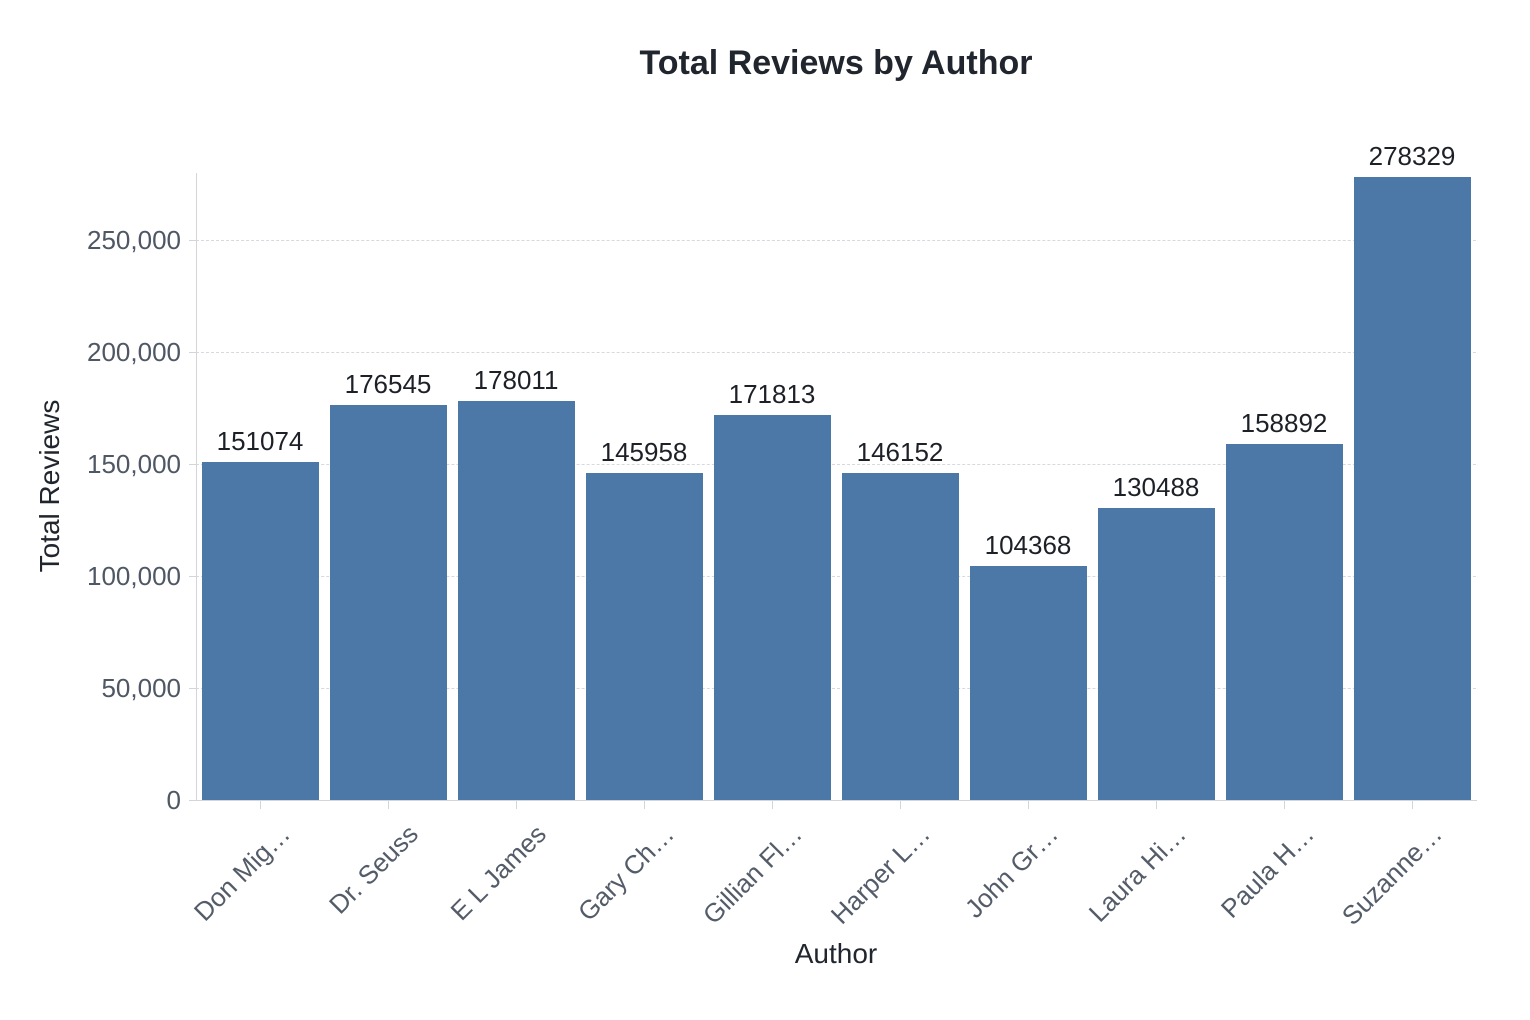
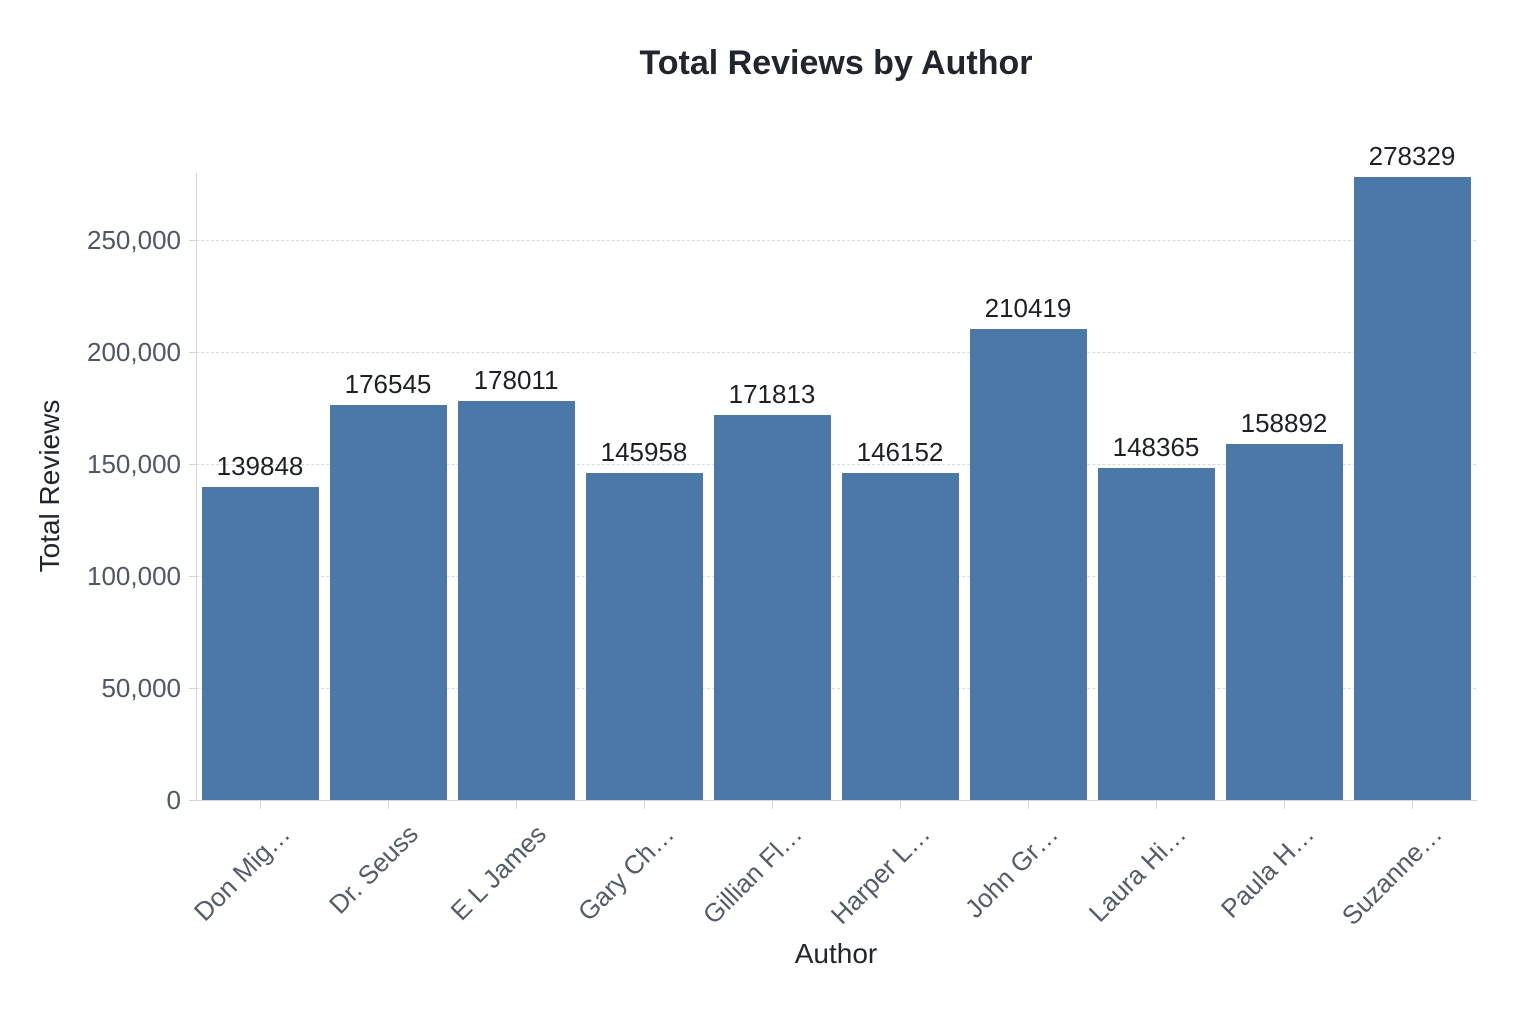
Don Mig…: 151074 -> 139848
John Gr…: 104368 -> 210419
Laura Hi…: 130488 -> 148365
